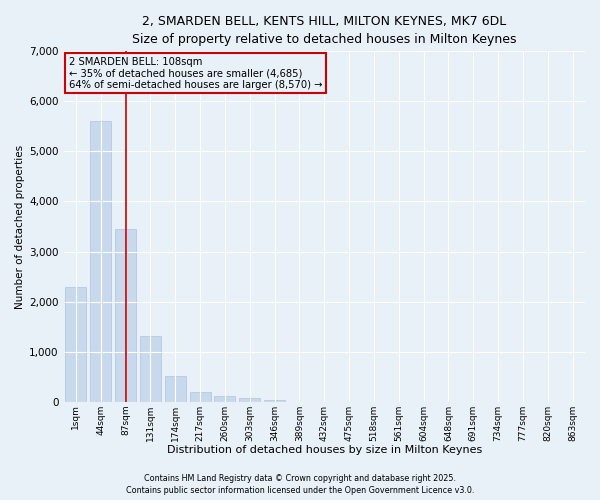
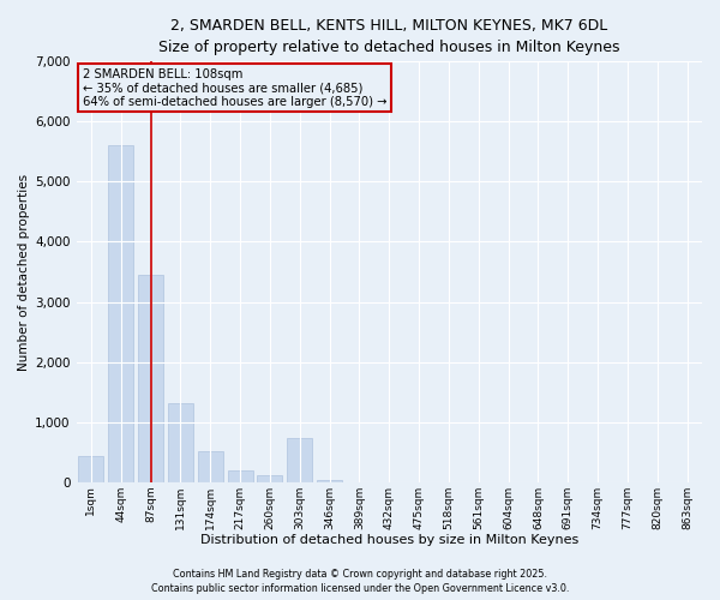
1sqm: 2,300 -> 440
303sqm: 80 -> 740
